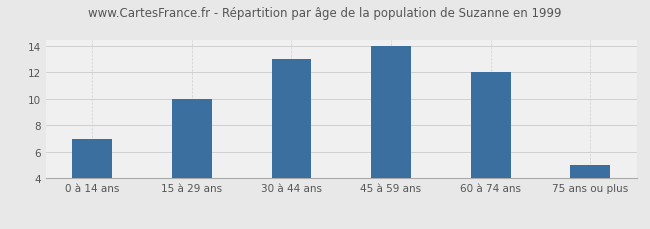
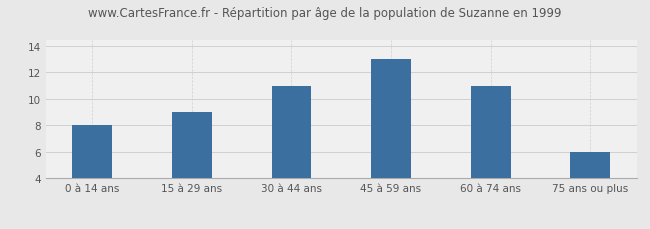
0 à 14 ans: 7 -> 8
15 à 29 ans: 10 -> 9
30 à 44 ans: 13 -> 11
45 à 59 ans: 14 -> 13
60 à 74 ans: 12 -> 11
75 ans ou plus: 5 -> 6
